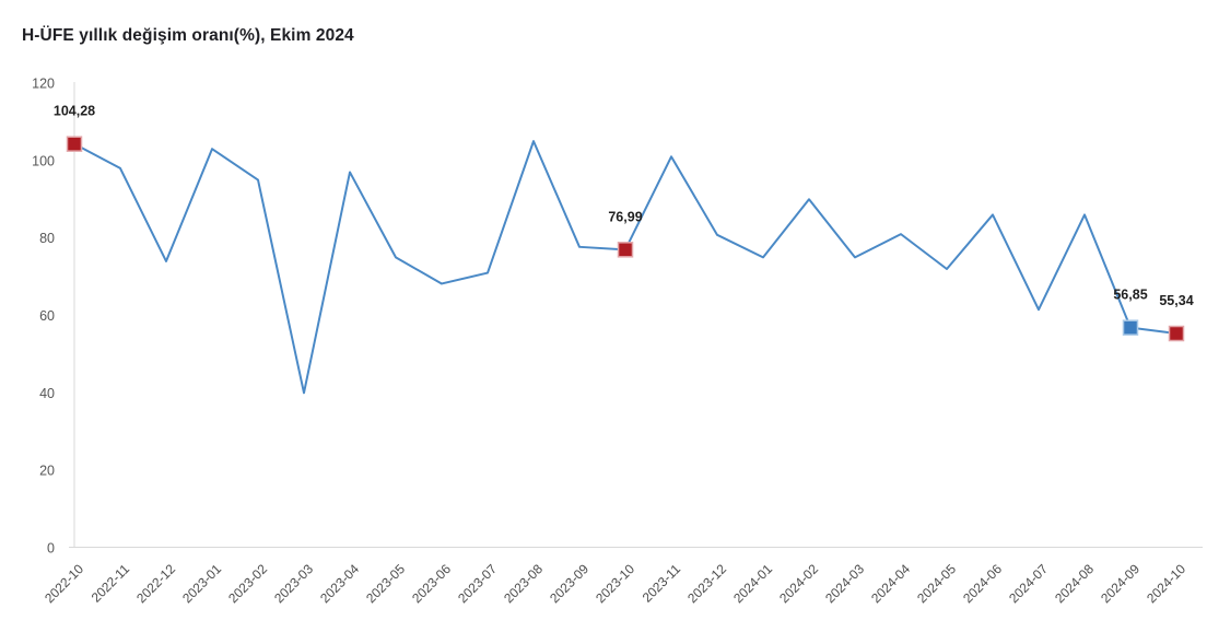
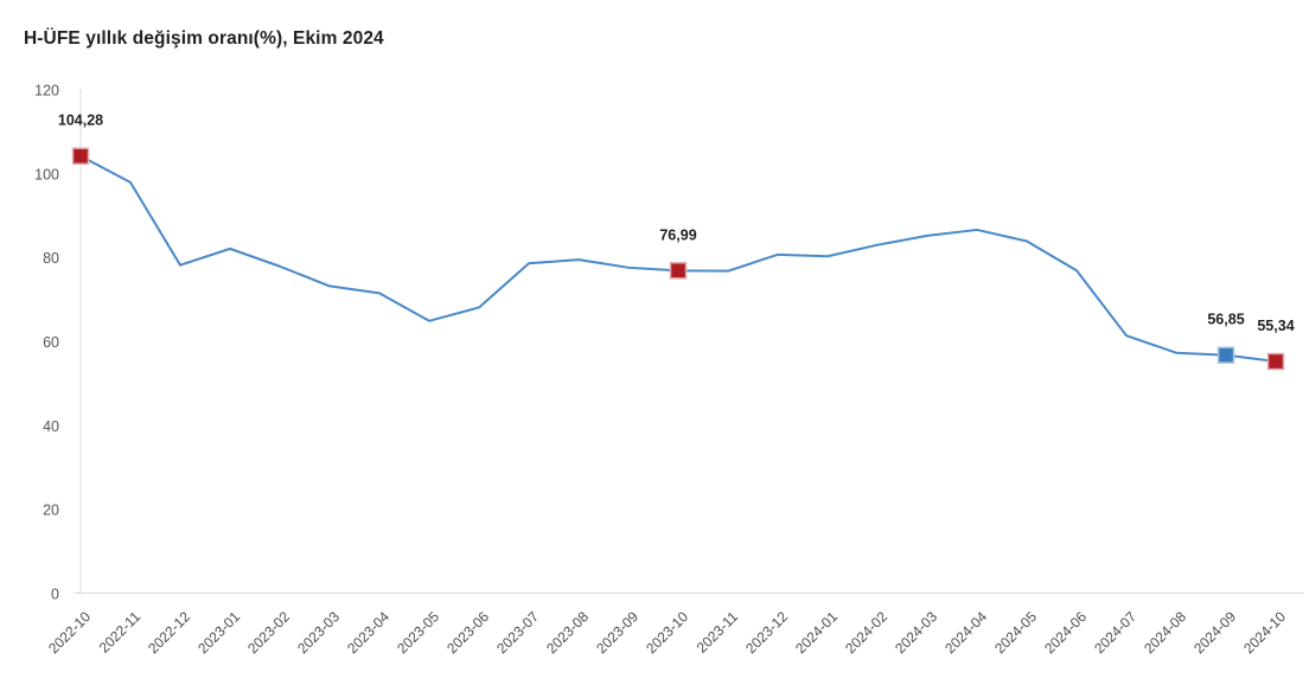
2022-12: 74 -> 78
2023-01: 103 -> 82
2023-02: 95 -> 78
2023-03: 40 -> 73
2023-04: 97 -> 72
2023-05: 75 -> 65
2023-07: 71 -> 79
2023-08: 105 -> 80
2023-11: 101 -> 77
2024-01: 75 -> 80
2024-02: 90 -> 83
2024-03: 75 -> 85
2024-04: 81 -> 87
2024-05: 72 -> 84
2024-06: 86 -> 77
2024-08: 86 -> 57
